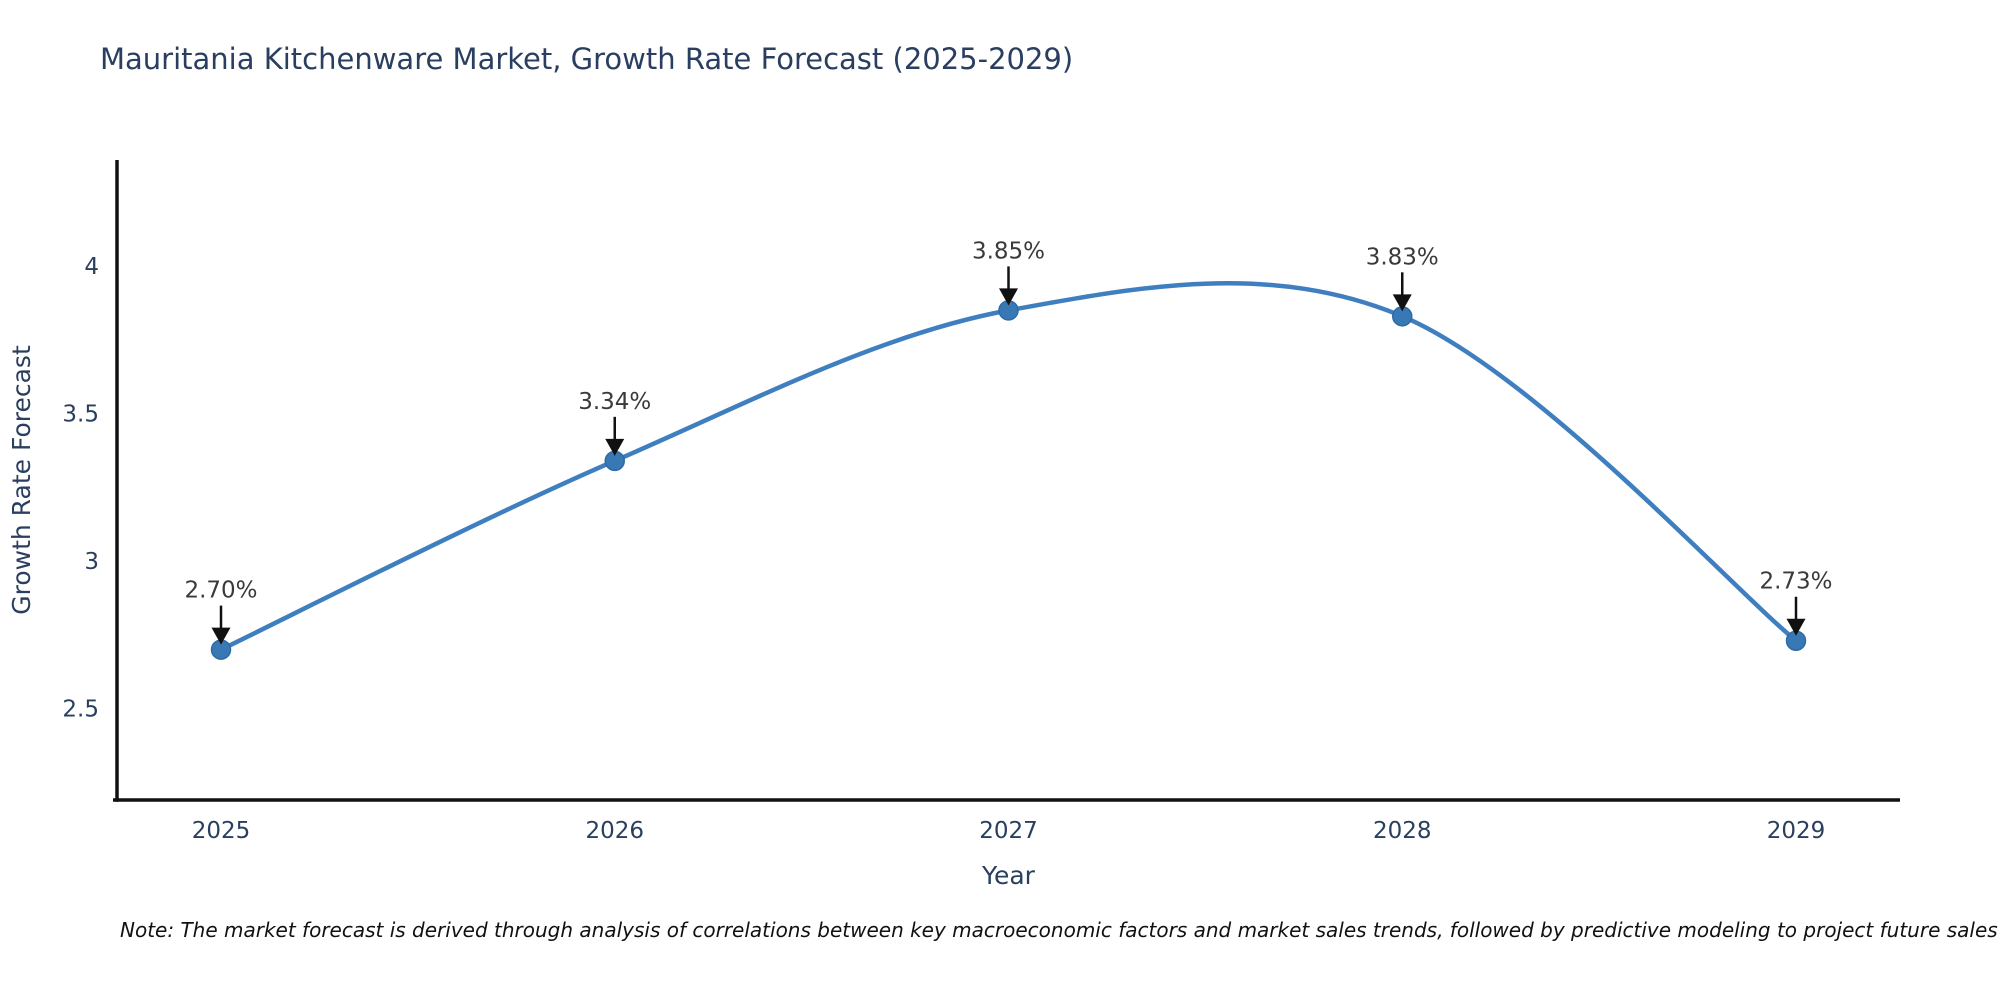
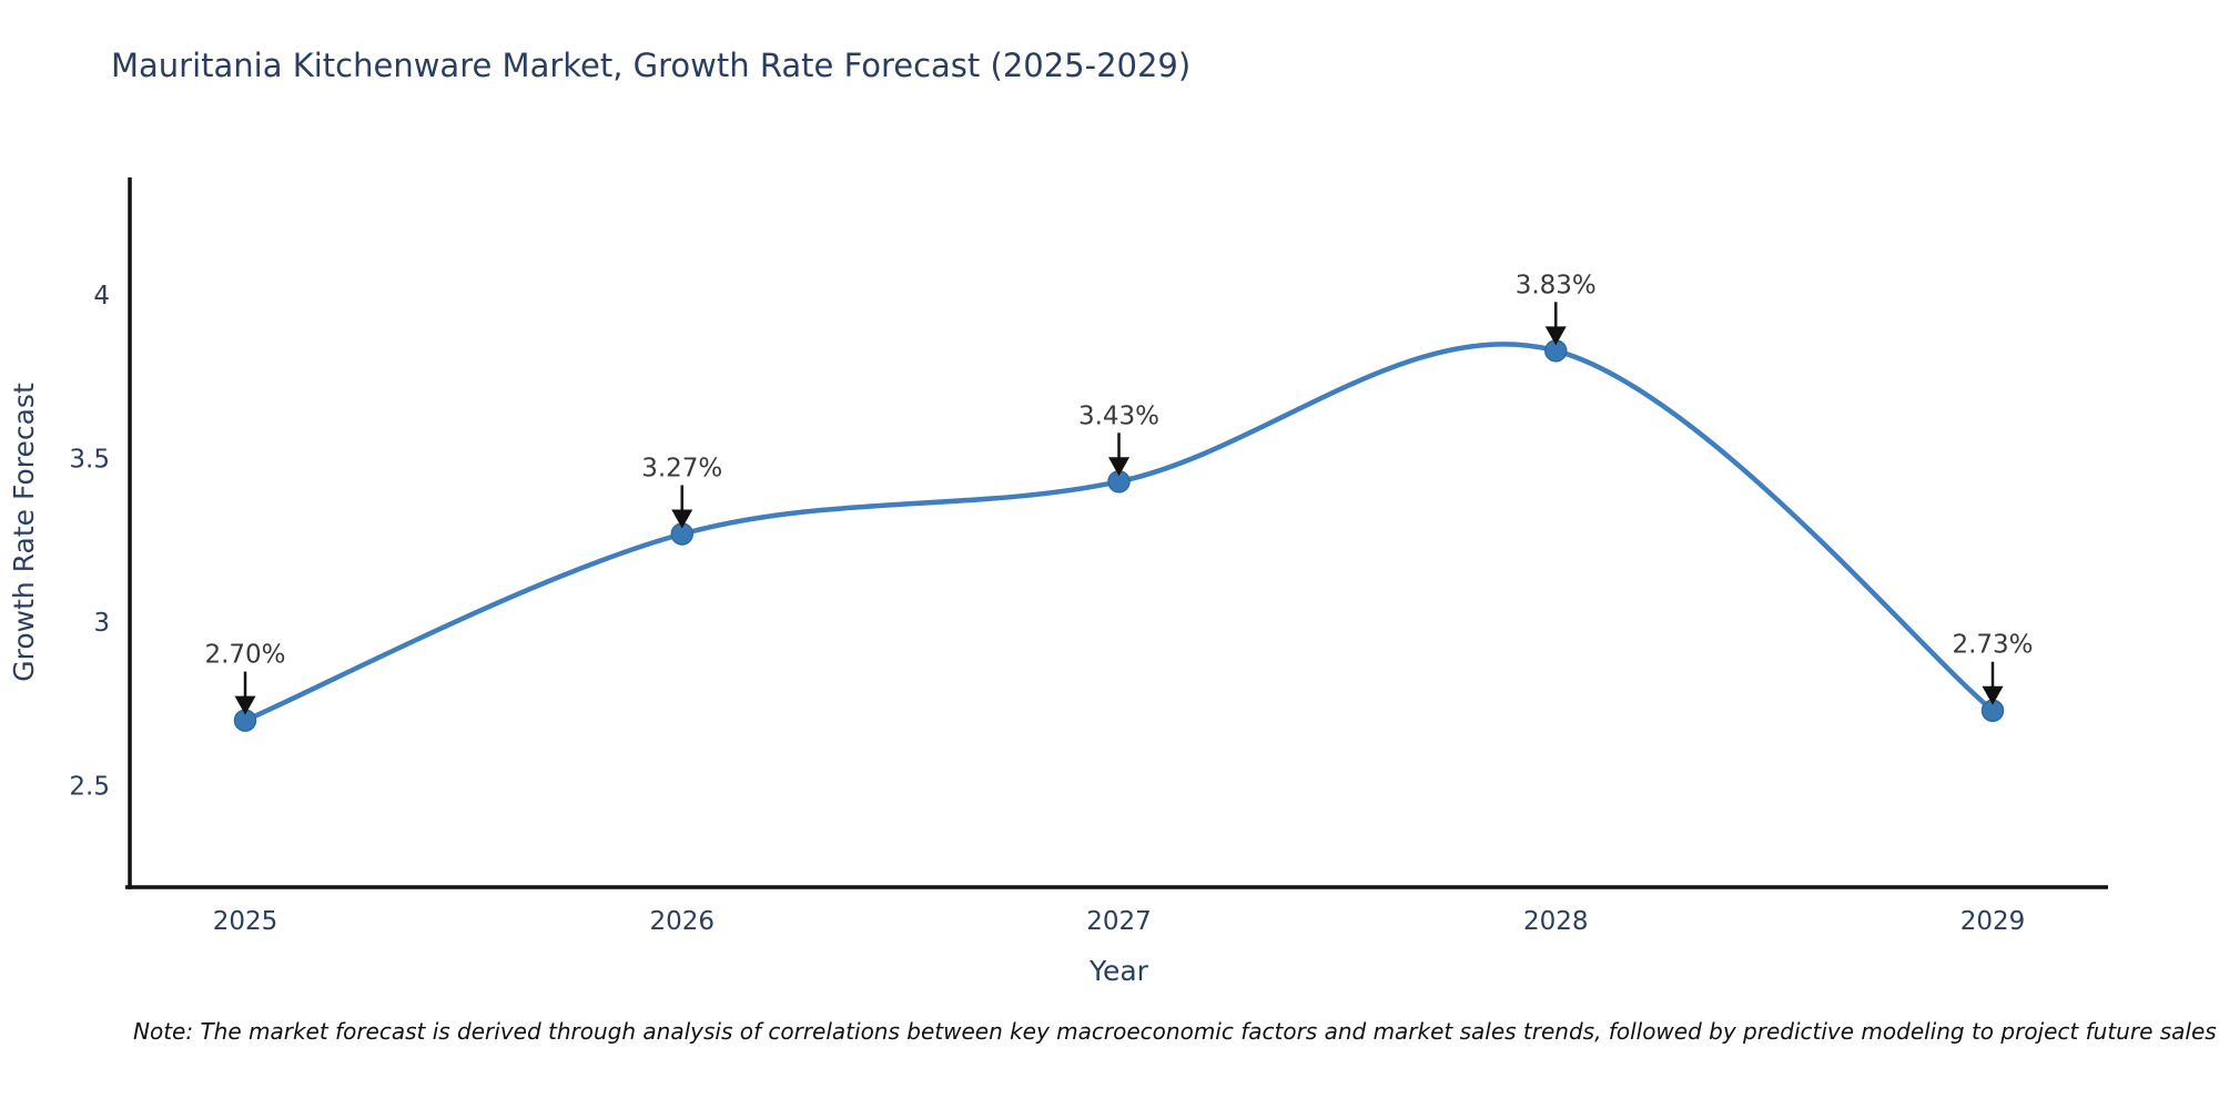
2026: 3.34% -> 3.27%
2027: 3.85% -> 3.43%
